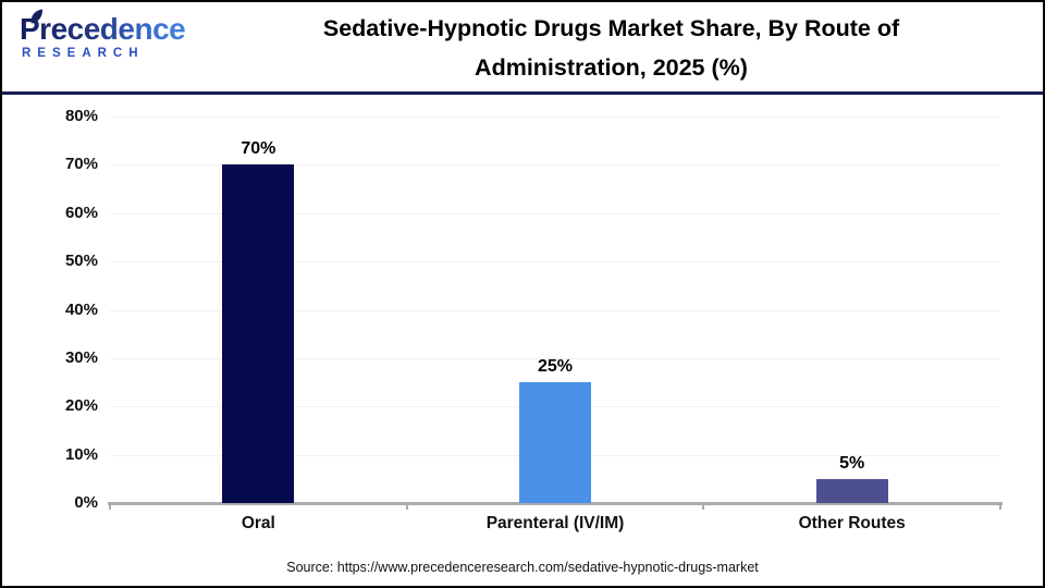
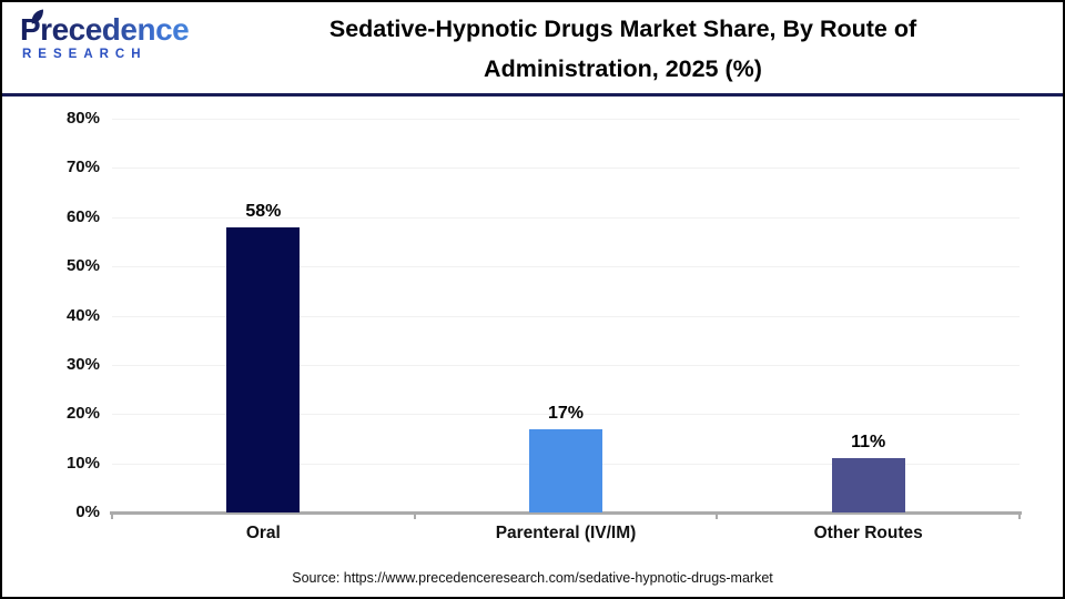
Oral: 70% -> 58%
Parenteral (IV/IM): 25% -> 17%
Other Routes: 5% -> 11%
